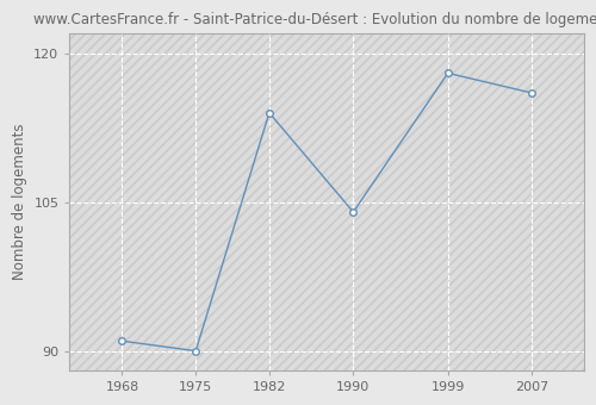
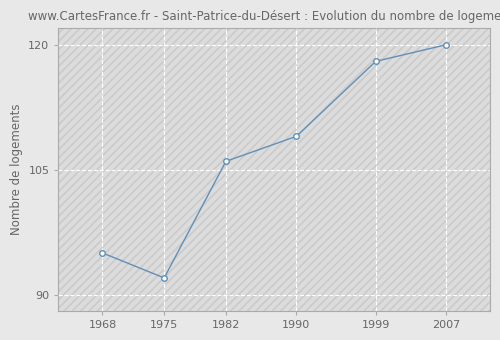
1968: 91 -> 95
1975: 90 -> 92
1982: 114 -> 106
1990: 104 -> 109
2007: 116 -> 120
